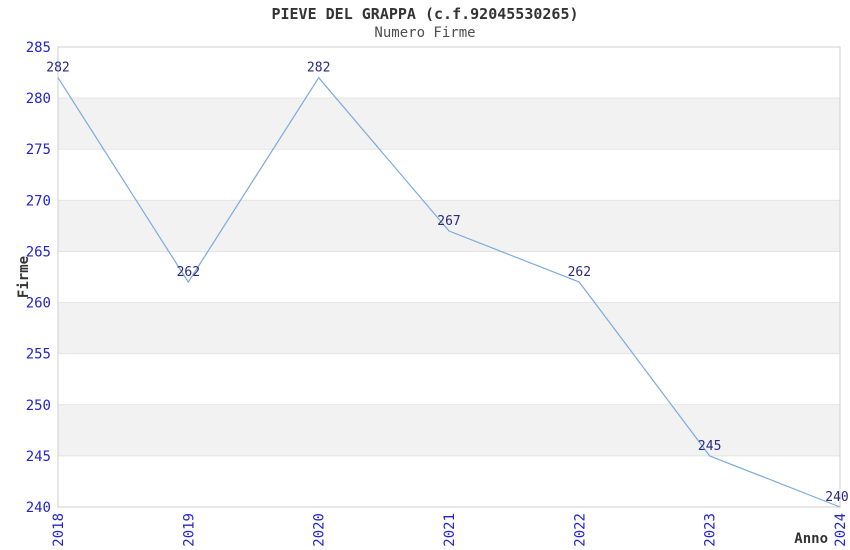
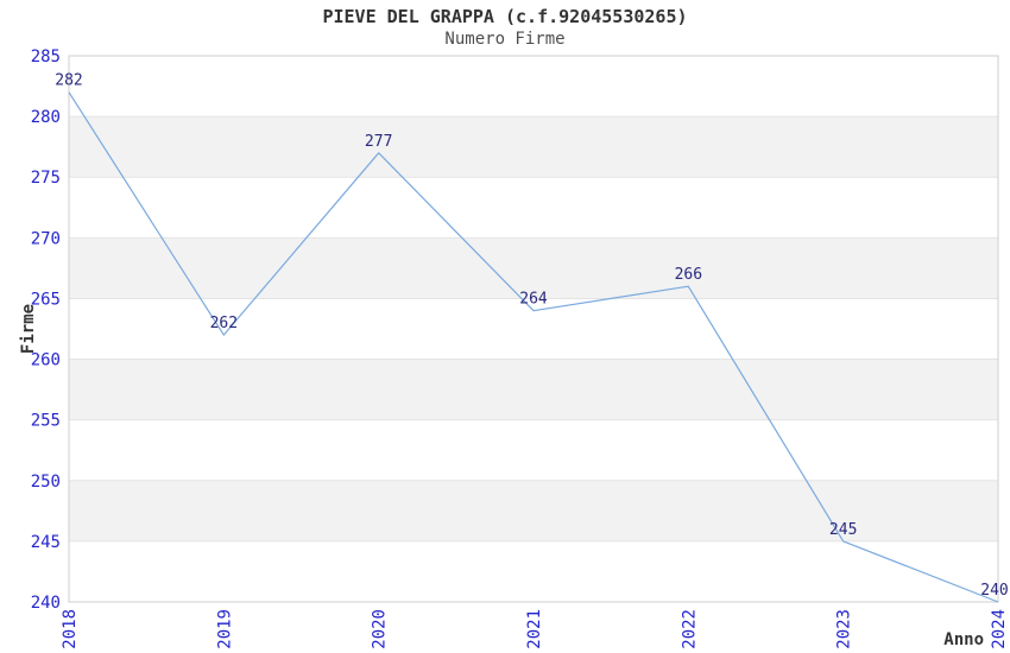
2020: 282 -> 277
2021: 267 -> 264
2022: 262 -> 266
